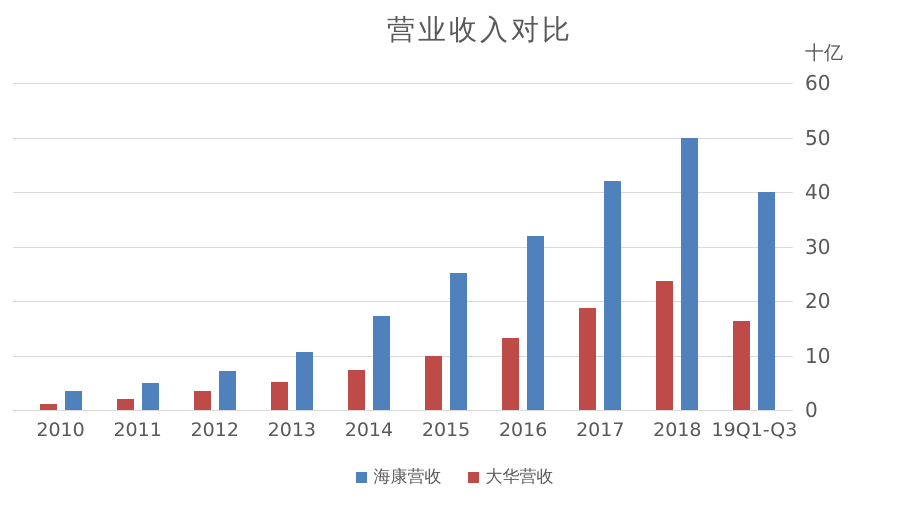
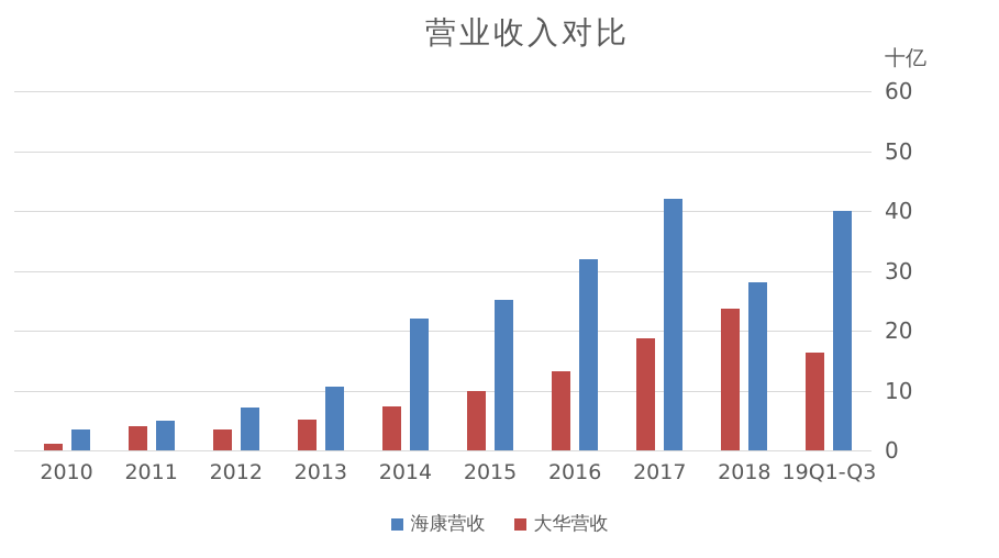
大华营收/2011: 2 -> 4
海康营收/2014: 17 -> 22
海康营收/2018: 50 -> 28
